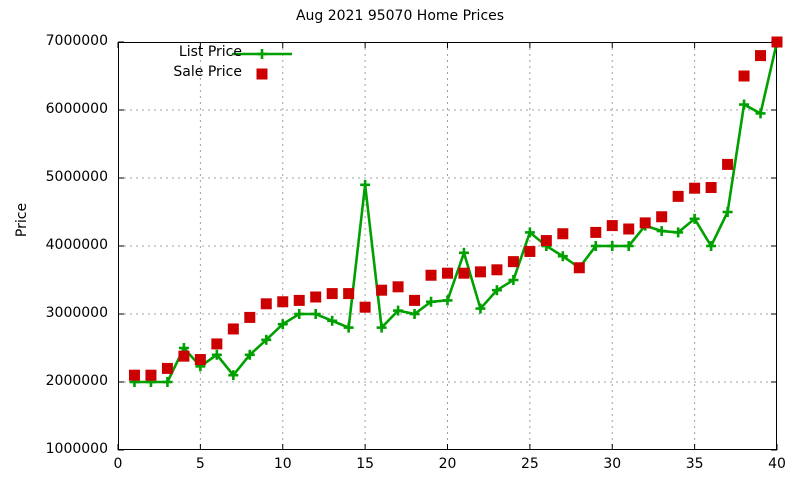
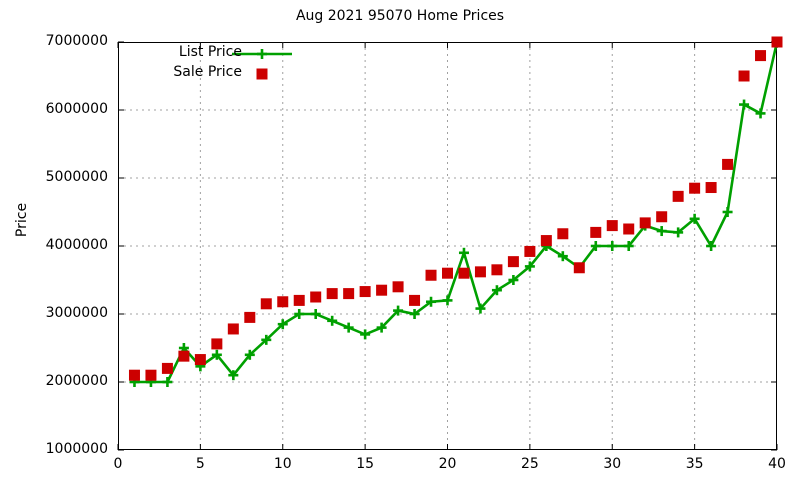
List Price/15: 4900000 -> 2700000
Sale Price/15: 3100000 -> 3300000
List Price/25: 4200000 -> 3700000
